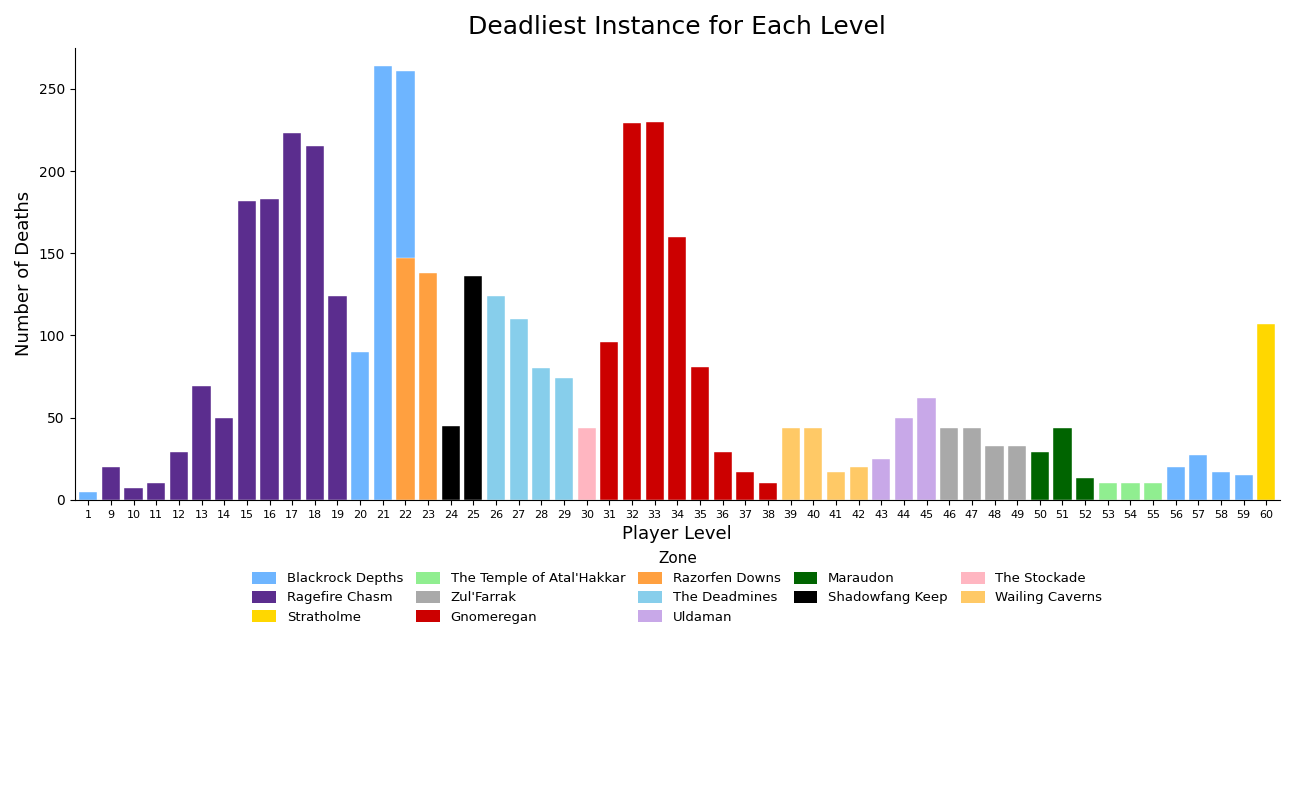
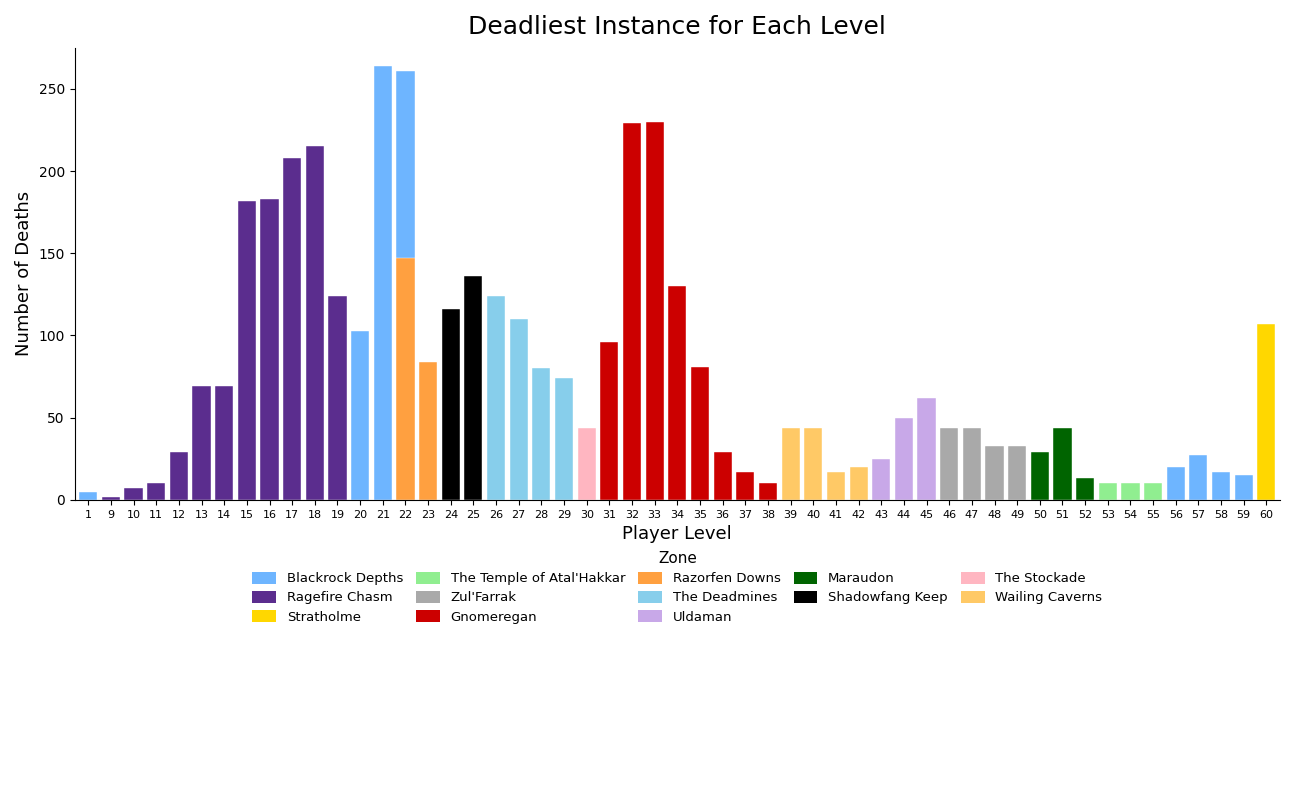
9: 20 -> 2
14: 50 -> 69
17: 223 -> 208
20: 90 -> 103
23: 138 -> 84
24: 45 -> 116
34: 160 -> 130
